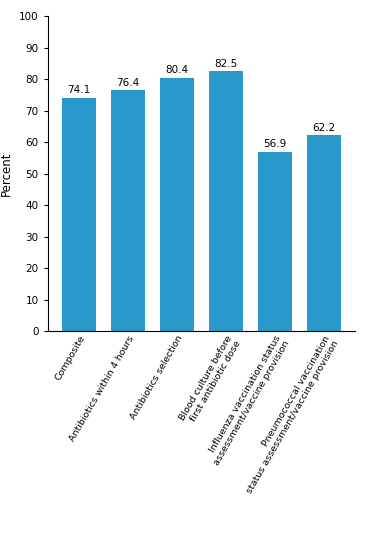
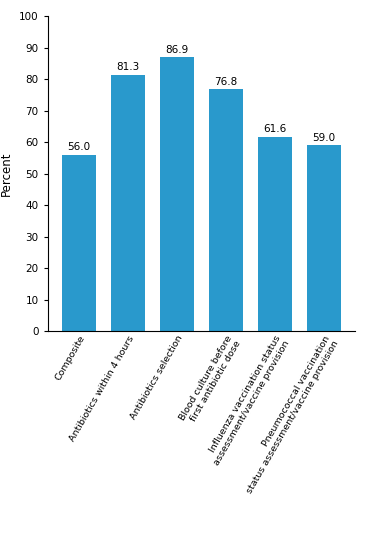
Composite: 74.1 -> 56.0
Antibiotics within 4 hours: 76.4 -> 81.3
Antibiotics selection: 80.4 -> 86.9
Blood culture before first antibiotic dose: 82.5 -> 76.8
Influenza vaccination status assessment/vaccine provision: 56.9 -> 61.6
Pneumococcal vaccination status assessment/vaccine provision: 62.2 -> 59.0
